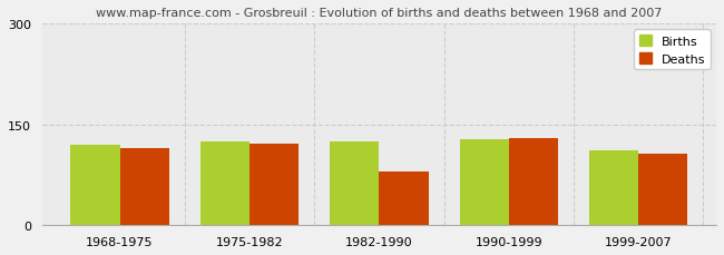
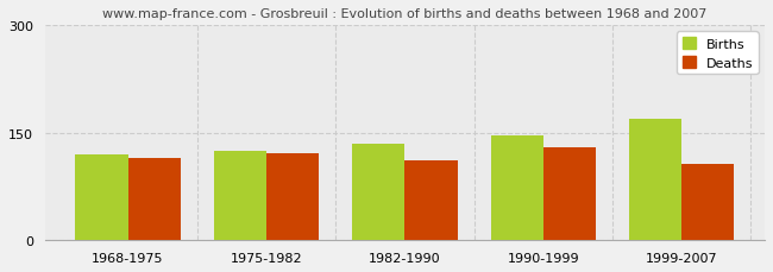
Births/1982-1990: 124 -> 135
Deaths/1982-1990: 80 -> 112
Births/1990-1999: 128 -> 146
Births/1999-2007: 112 -> 170
